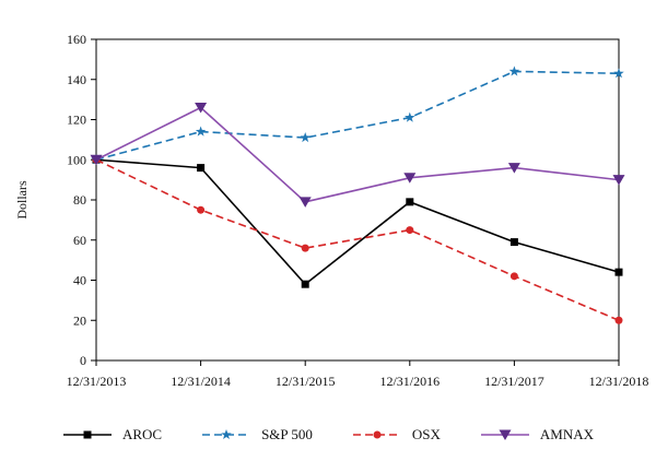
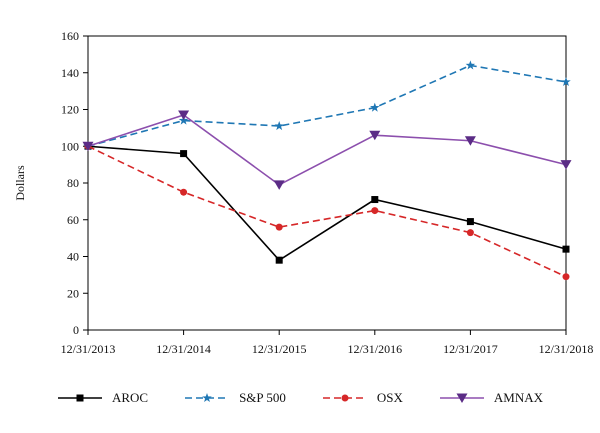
AMNAX/12/31/2014: 126 -> 117
AROC/12/31/2016: 79 -> 71
AMNAX/12/31/2016: 91 -> 106
OSX/12/31/2017: 42 -> 53
AMNAX/12/31/2017: 96 -> 103
S&P 500/12/31/2018: 143 -> 135
OSX/12/31/2018: 20 -> 29
